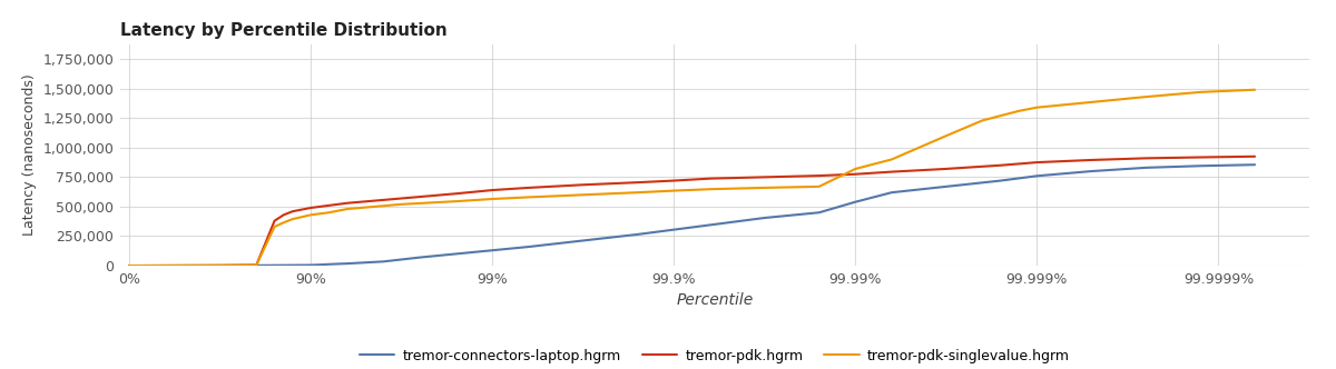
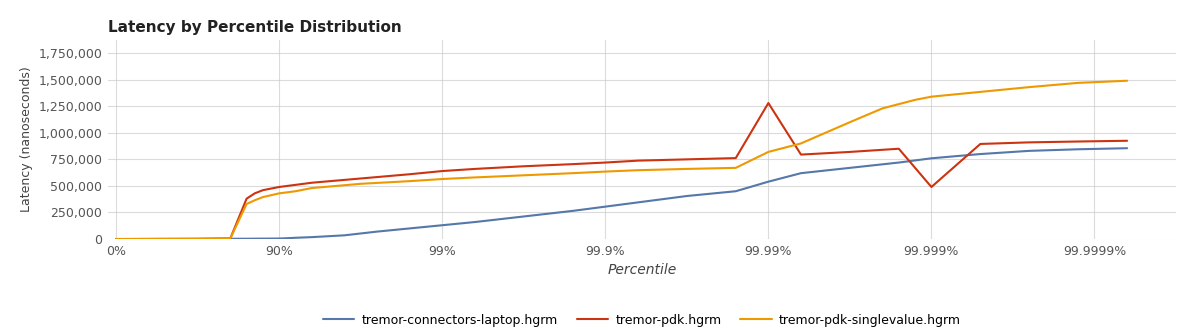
tremor-pdk.hgrm/99.99%: 780,000 -> 1,280,000
tremor-pdk.hgrm/99.999%: 880,000 -> 490,000
